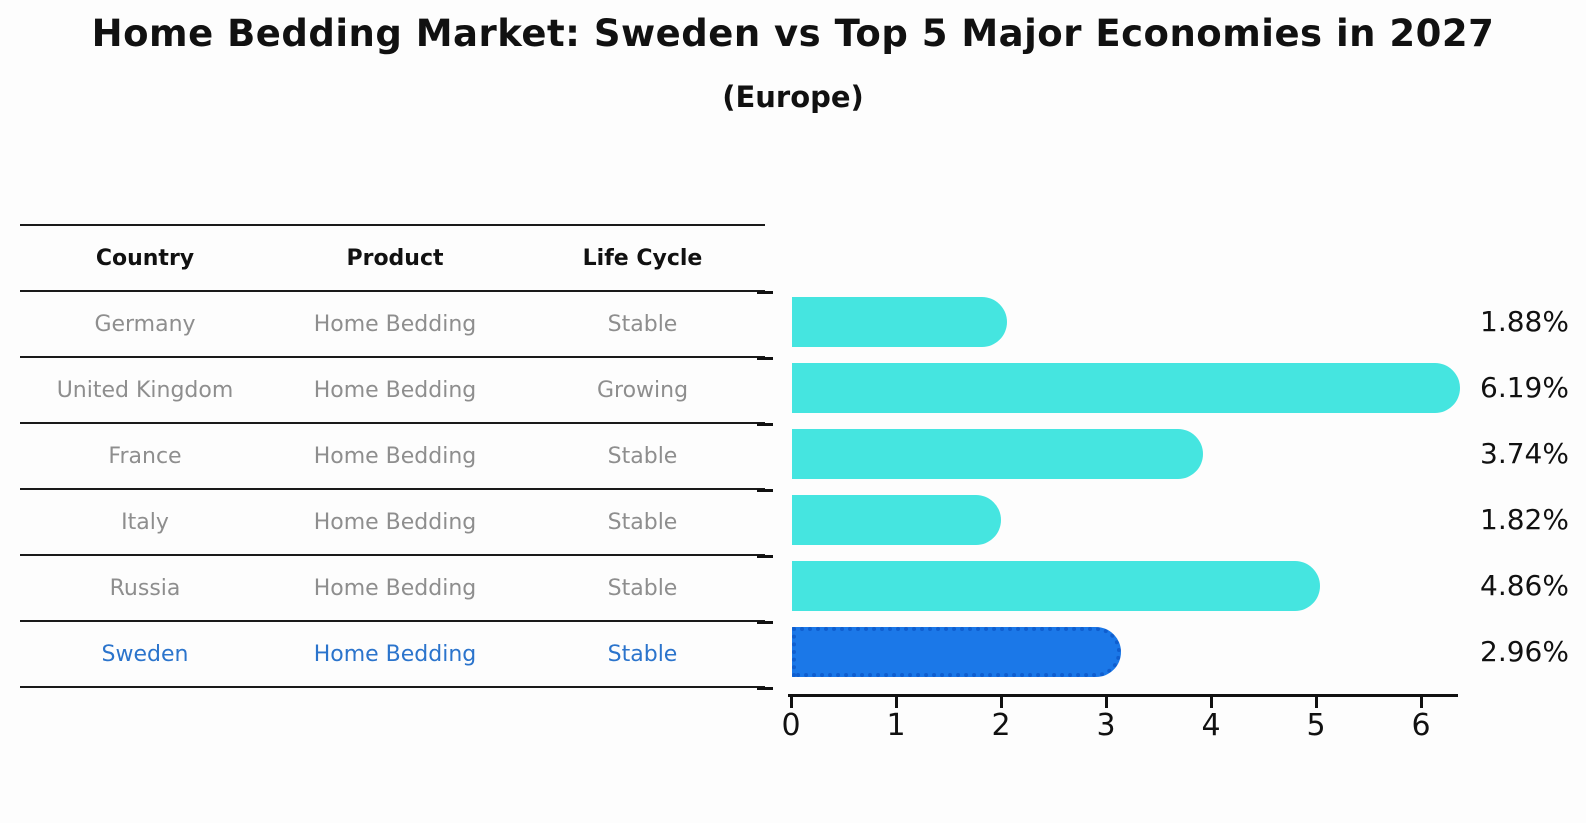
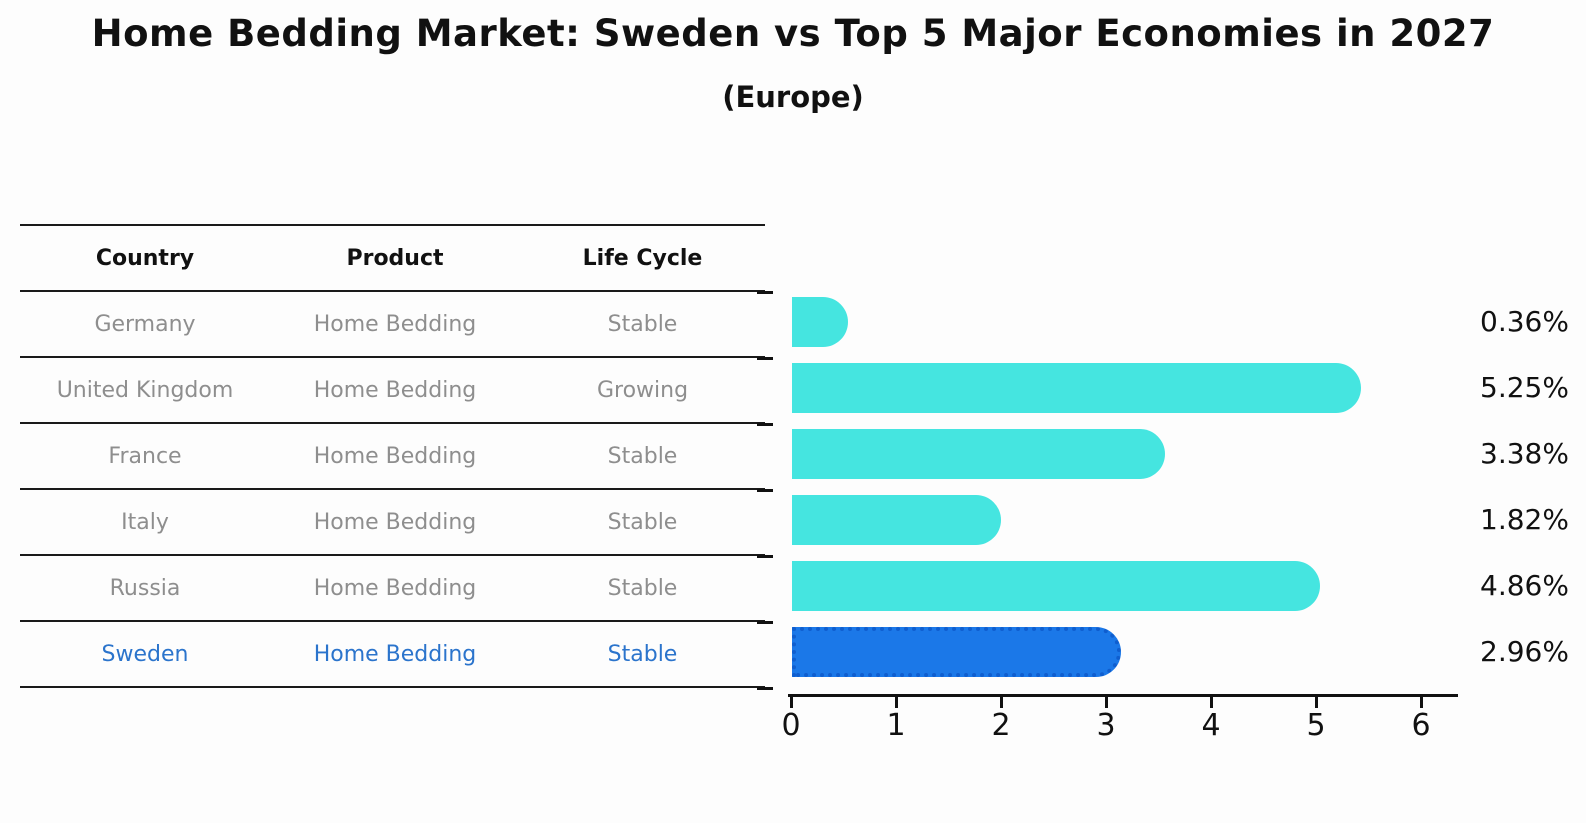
Germany: 1.88% -> 0.36%
United Kingdom: 6.19% -> 5.25%
France: 3.74% -> 3.38%
